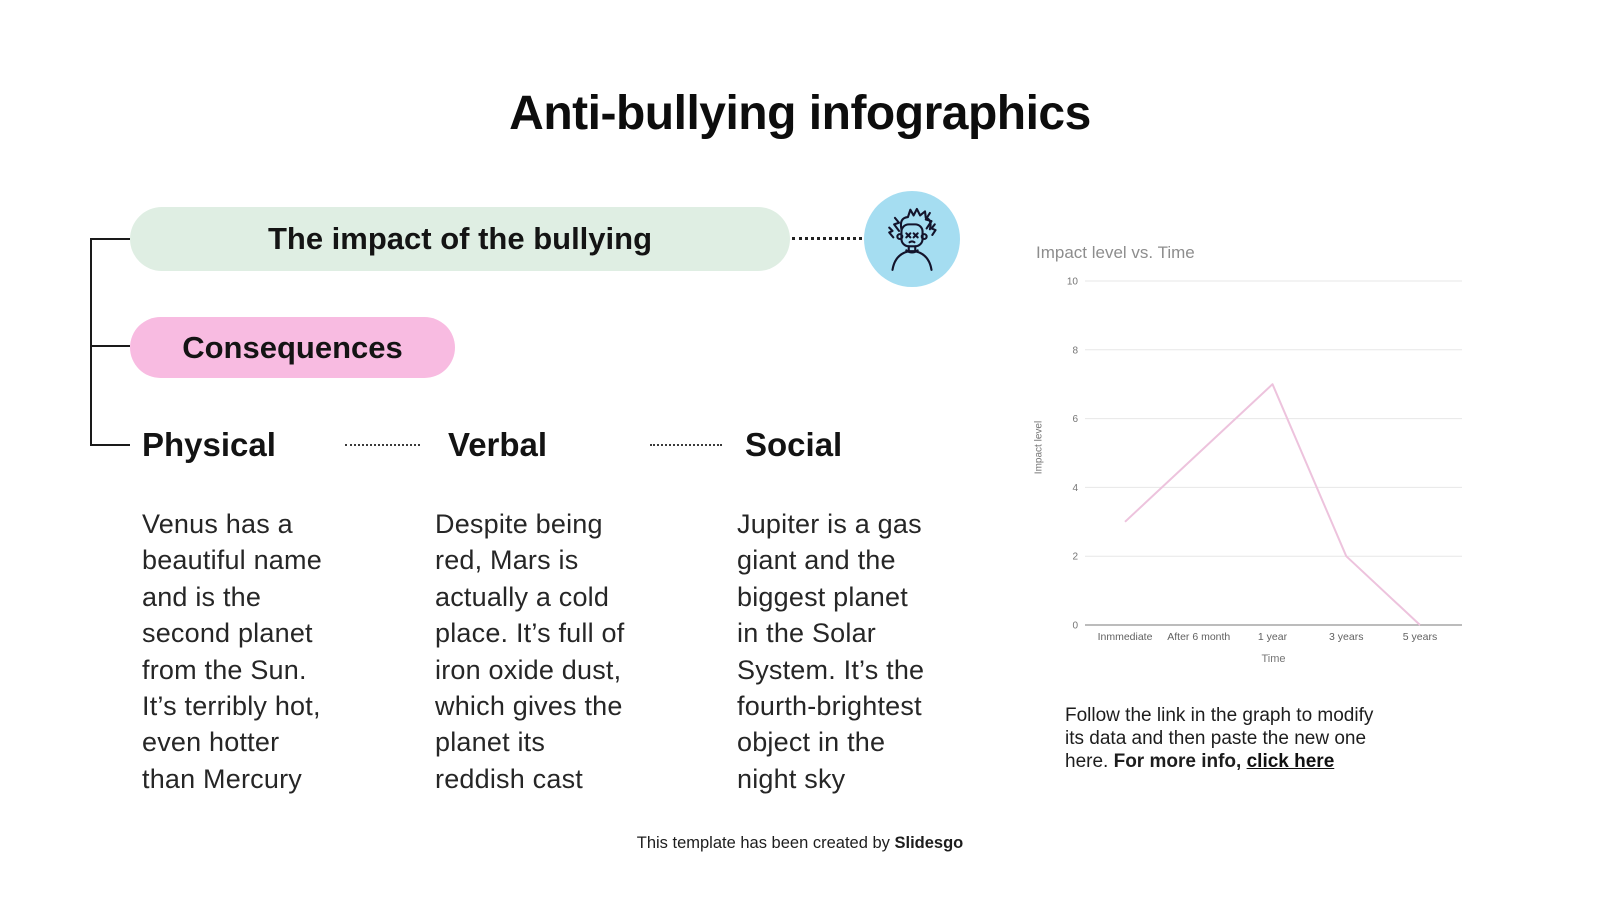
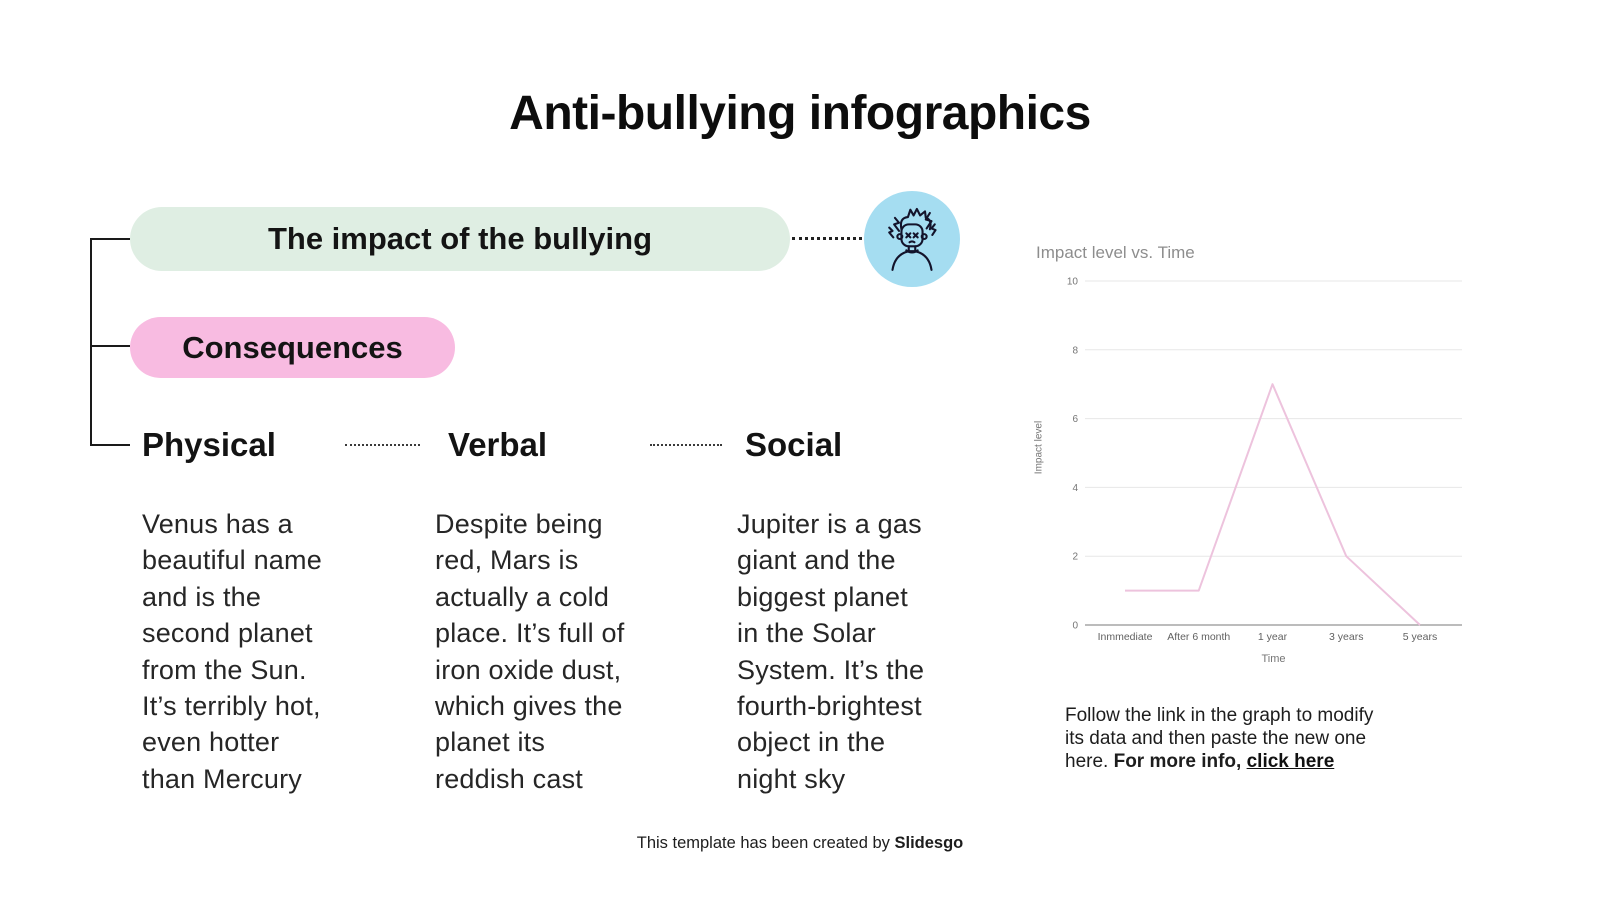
Inmmediate: 3 -> 1
After 6 month: 5 -> 1
